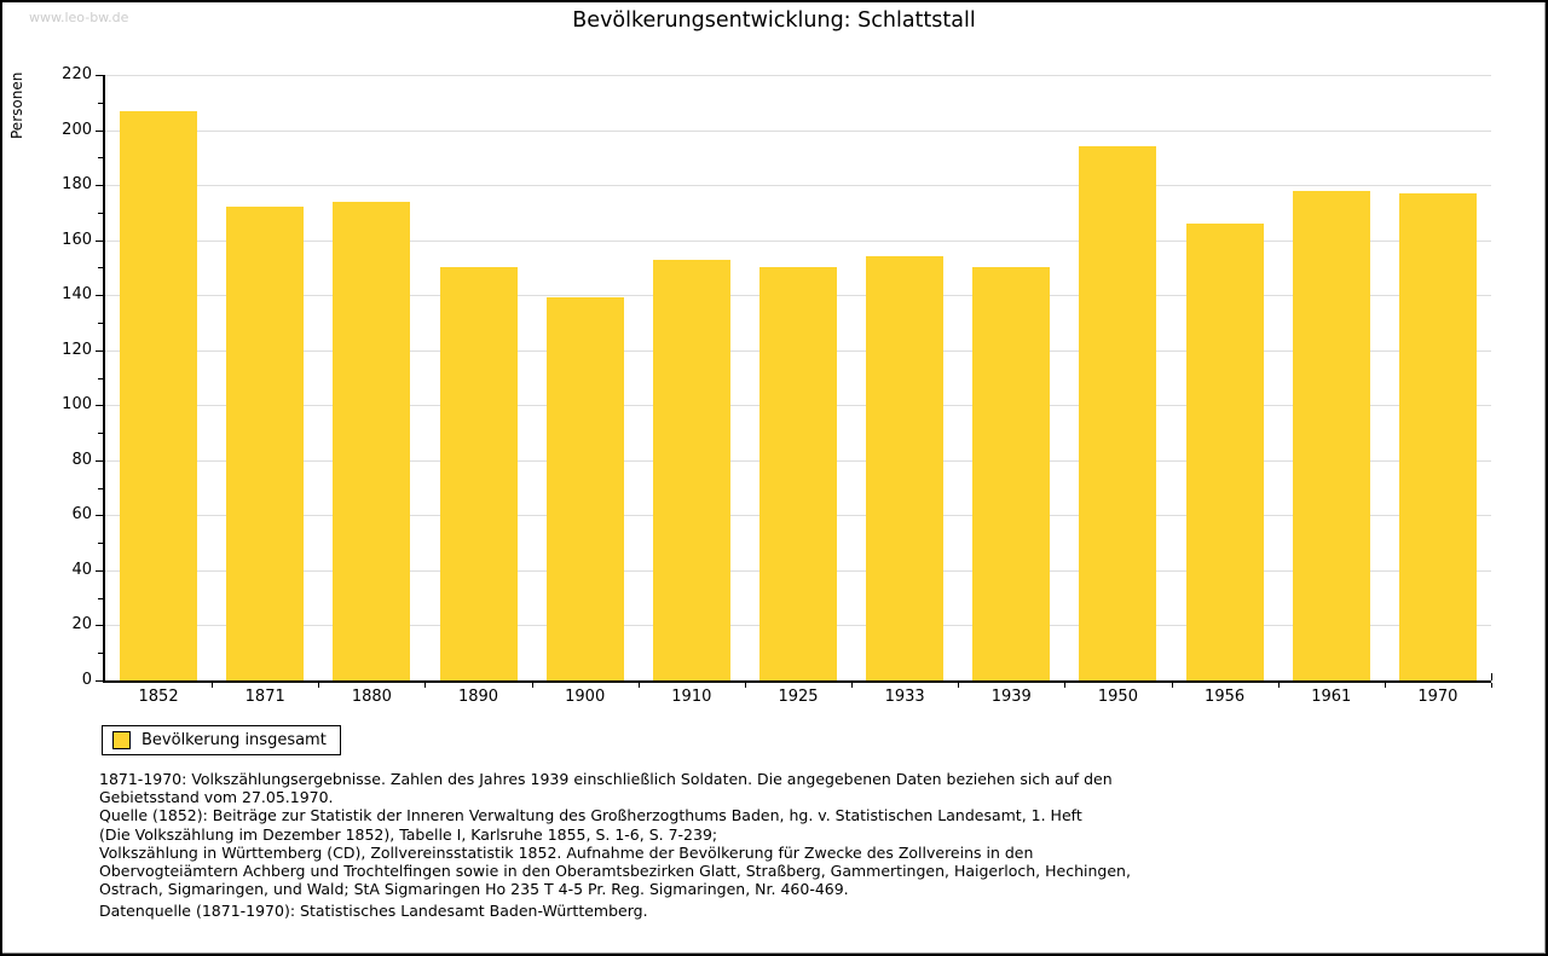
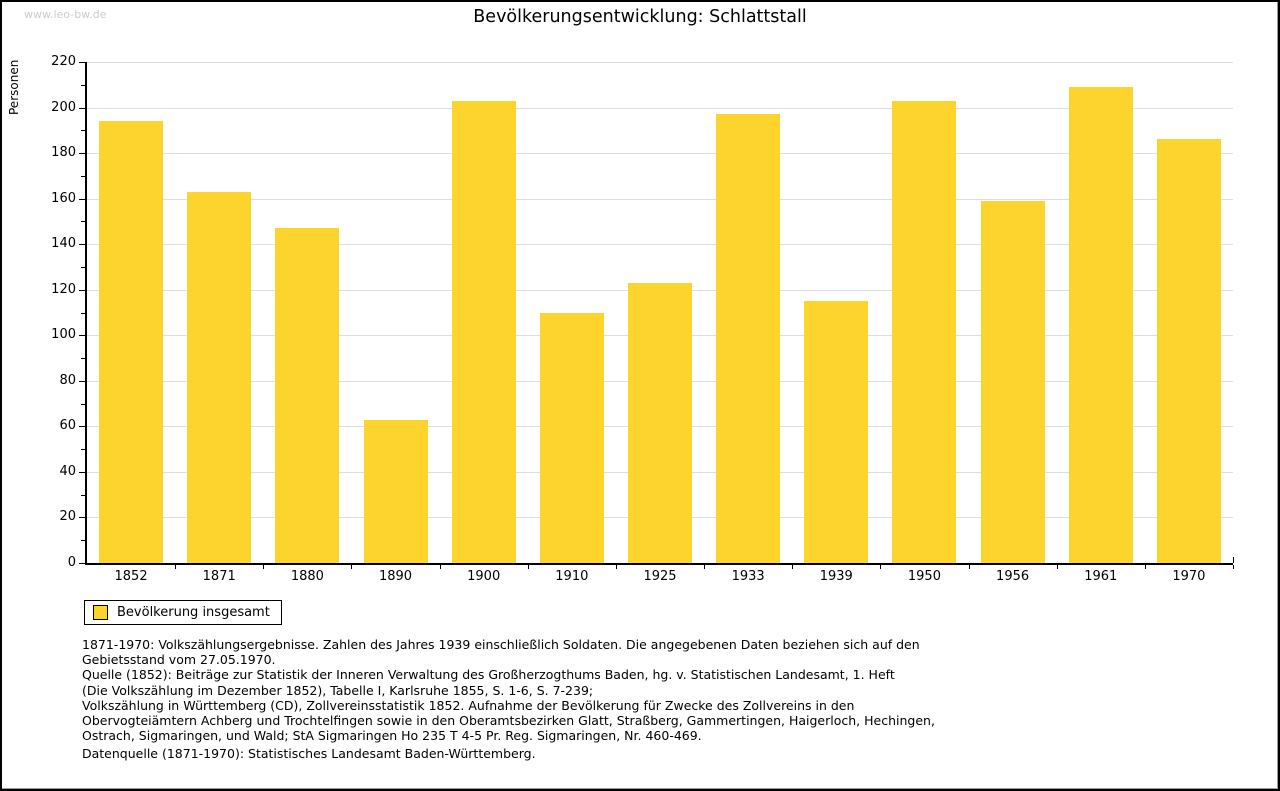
1852: 207 -> 194
1871: 172 -> 163
1880: 174 -> 147
1890: 150 -> 63
1900: 139 -> 203
1910: 153 -> 110
1925: 150 -> 123
1933: 154 -> 197
1939: 150 -> 115
1950: 194 -> 203
1956: 166 -> 159
1961: 178 -> 209
1970: 177 -> 186
